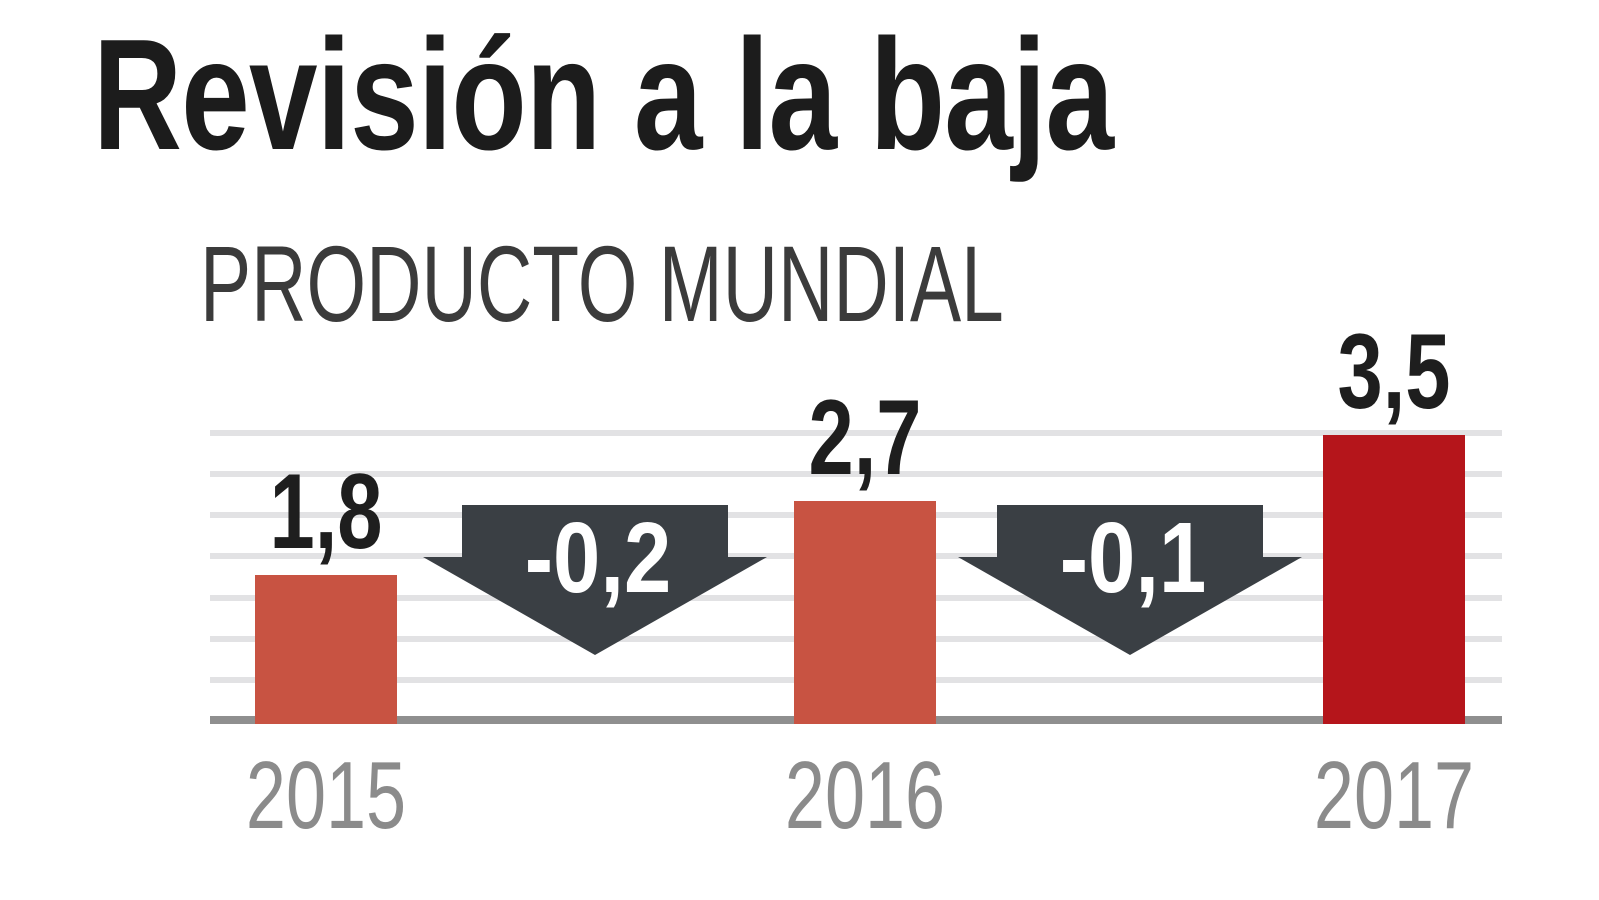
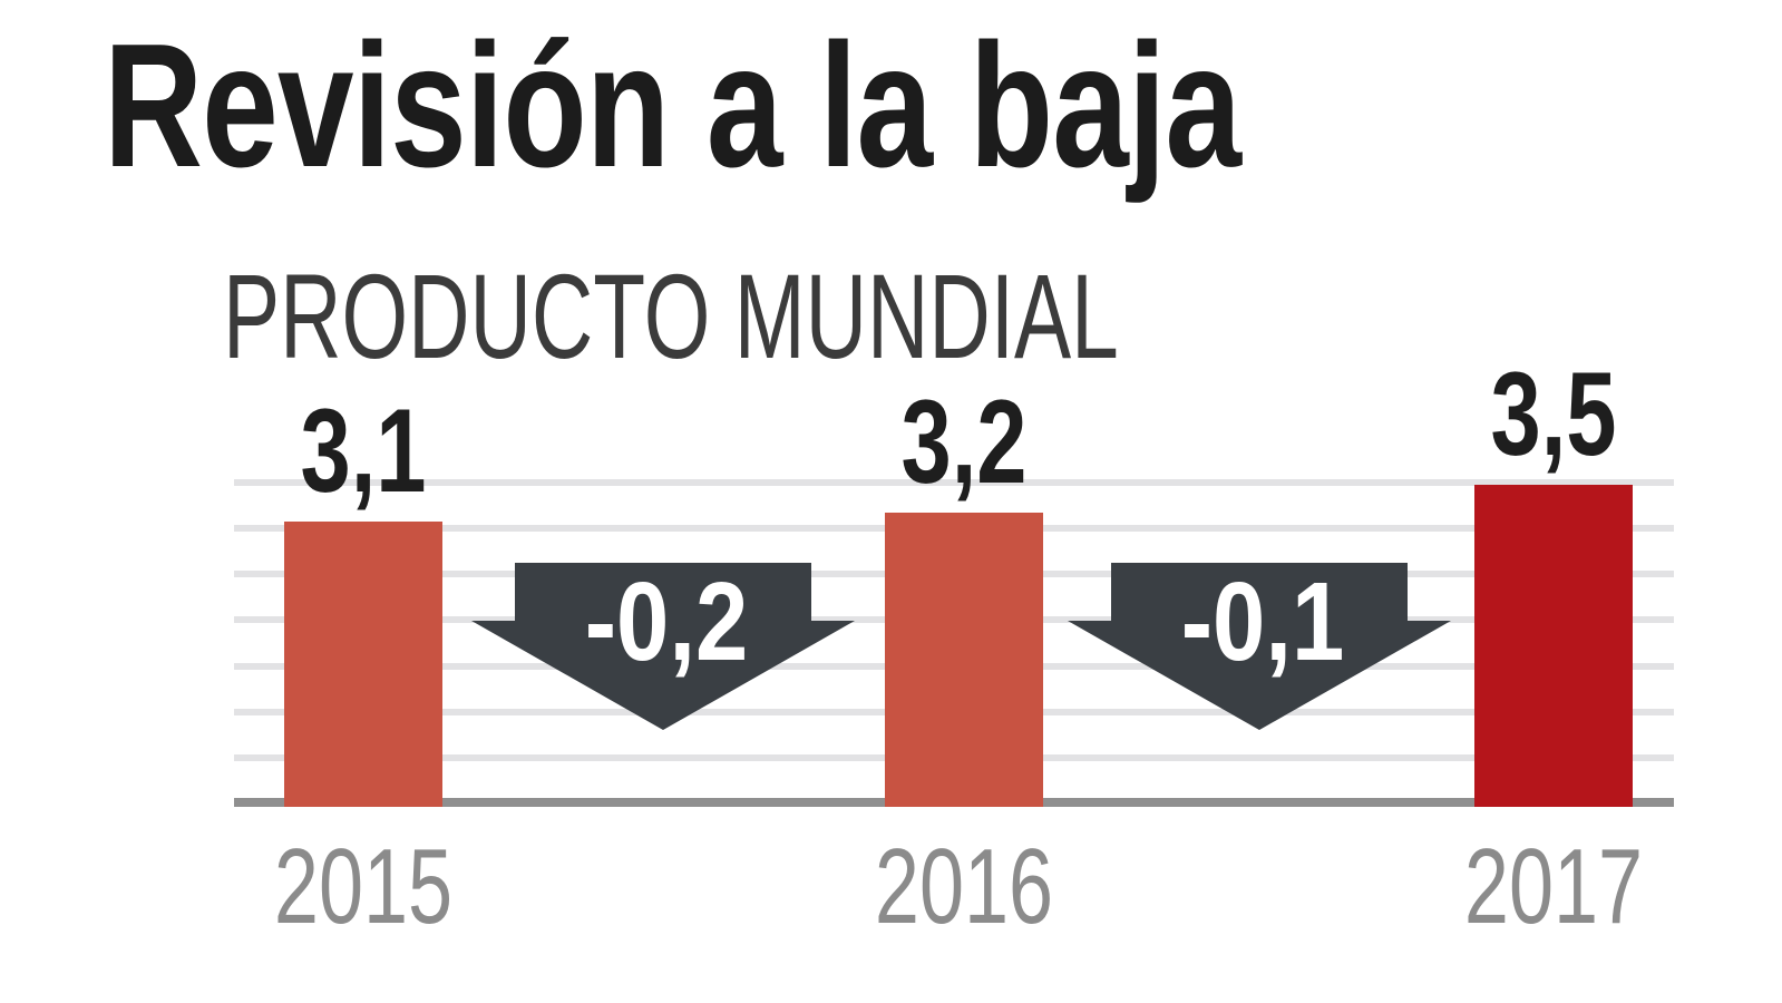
2015: 1,8 -> 3,1
2016: 2,7 -> 3,2
